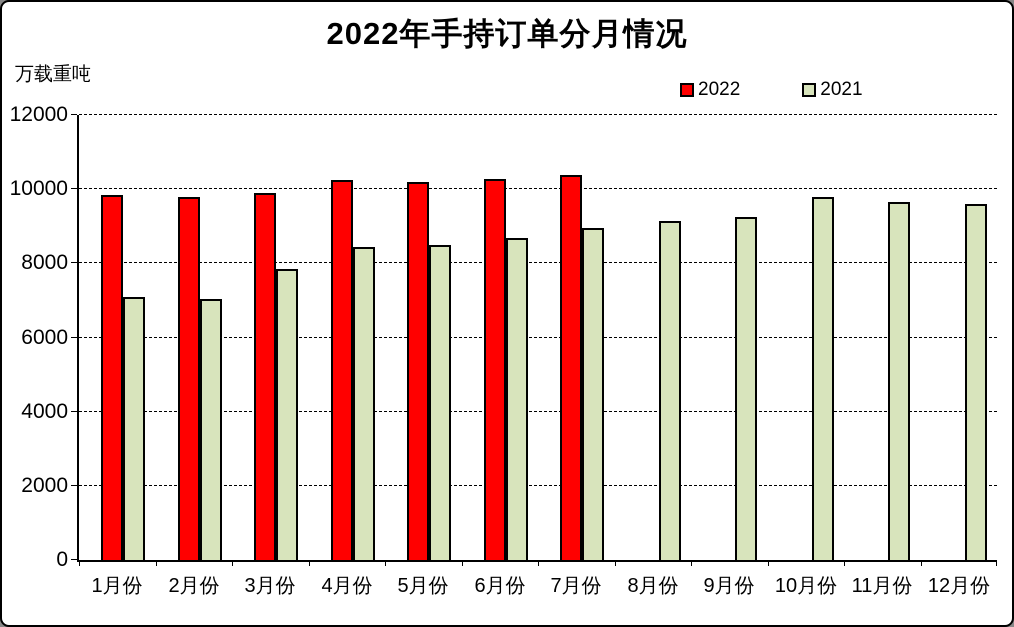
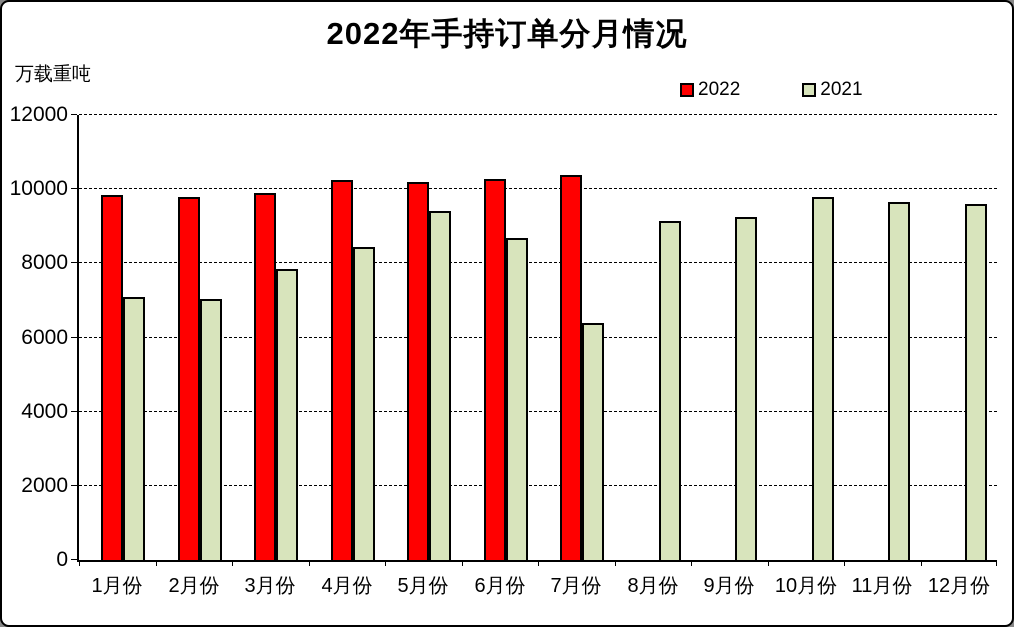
2021/5月份: 8500 -> 9400
2021/7月份: 9000 -> 6400
